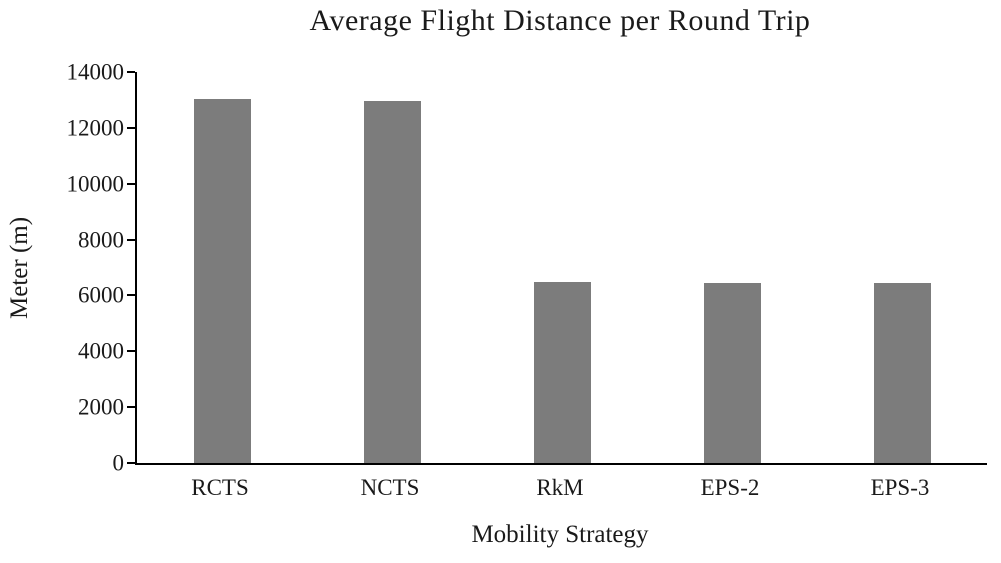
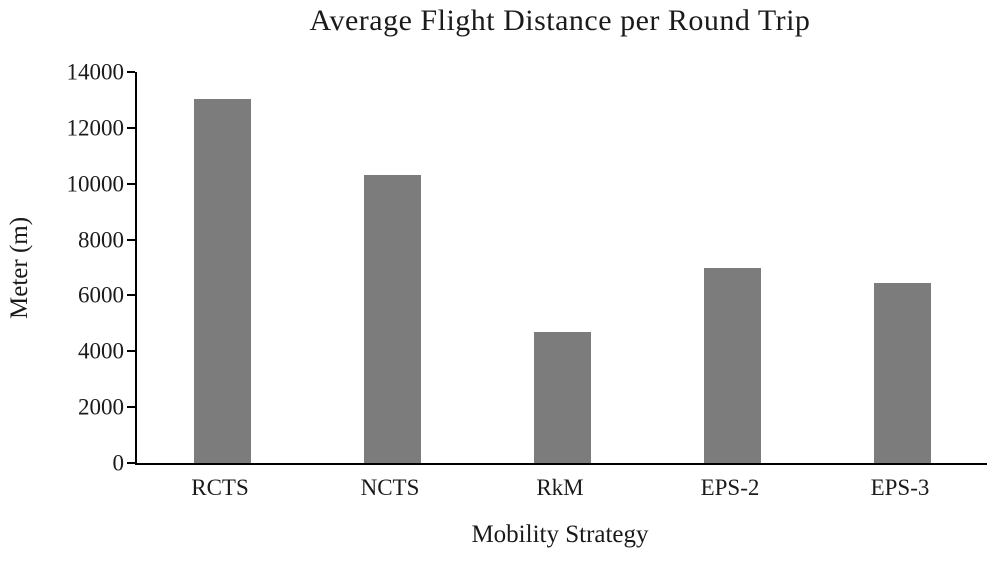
NCTS: 13000 -> 10300
RkM: 6500 -> 4700
EPS-2: 6400 -> 7000
